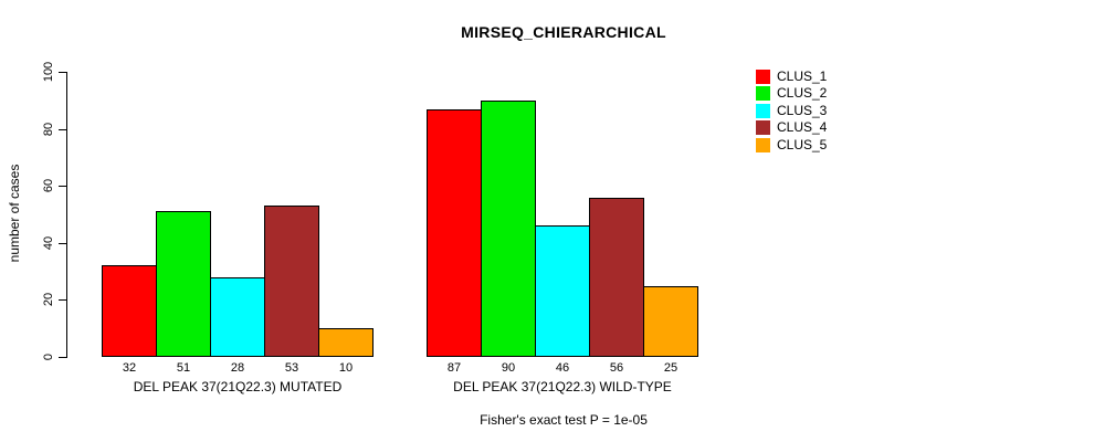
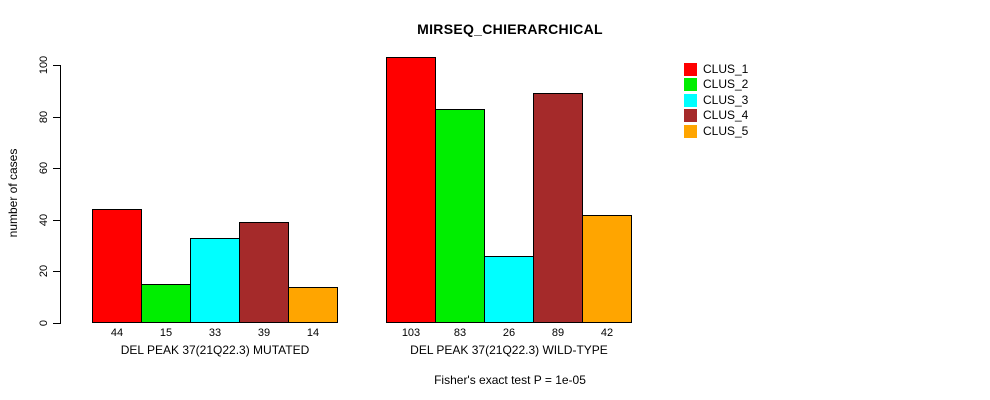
CLUS_1/DEL PEAK 37(21Q22.3) MUTATED: 32 -> 44
CLUS_2/DEL PEAK 37(21Q22.3) MUTATED: 51 -> 15
CLUS_3/DEL PEAK 37(21Q22.3) MUTATED: 28 -> 33
CLUS_4/DEL PEAK 37(21Q22.3) MUTATED: 53 -> 39
CLUS_5/DEL PEAK 37(21Q22.3) MUTATED: 10 -> 14
CLUS_1/DEL PEAK 37(21Q22.3) WILD-TYPE: 87 -> 103
CLUS_2/DEL PEAK 37(21Q22.3) WILD-TYPE: 90 -> 83
CLUS_3/DEL PEAK 37(21Q22.3) WILD-TYPE: 46 -> 26
CLUS_4/DEL PEAK 37(21Q22.3) WILD-TYPE: 56 -> 89
CLUS_5/DEL PEAK 37(21Q22.3) WILD-TYPE: 25 -> 42
